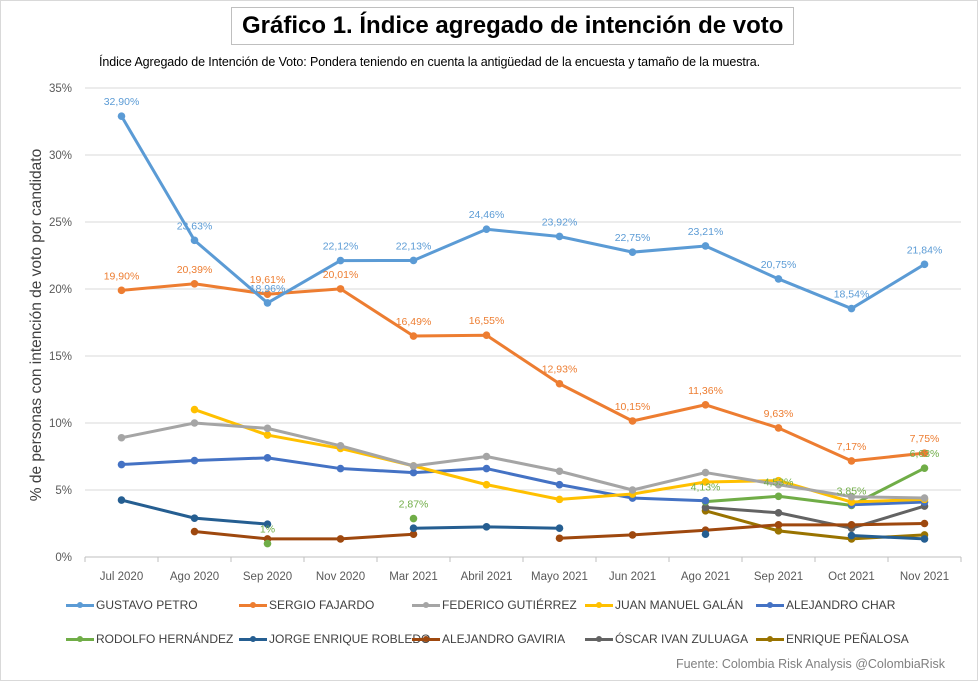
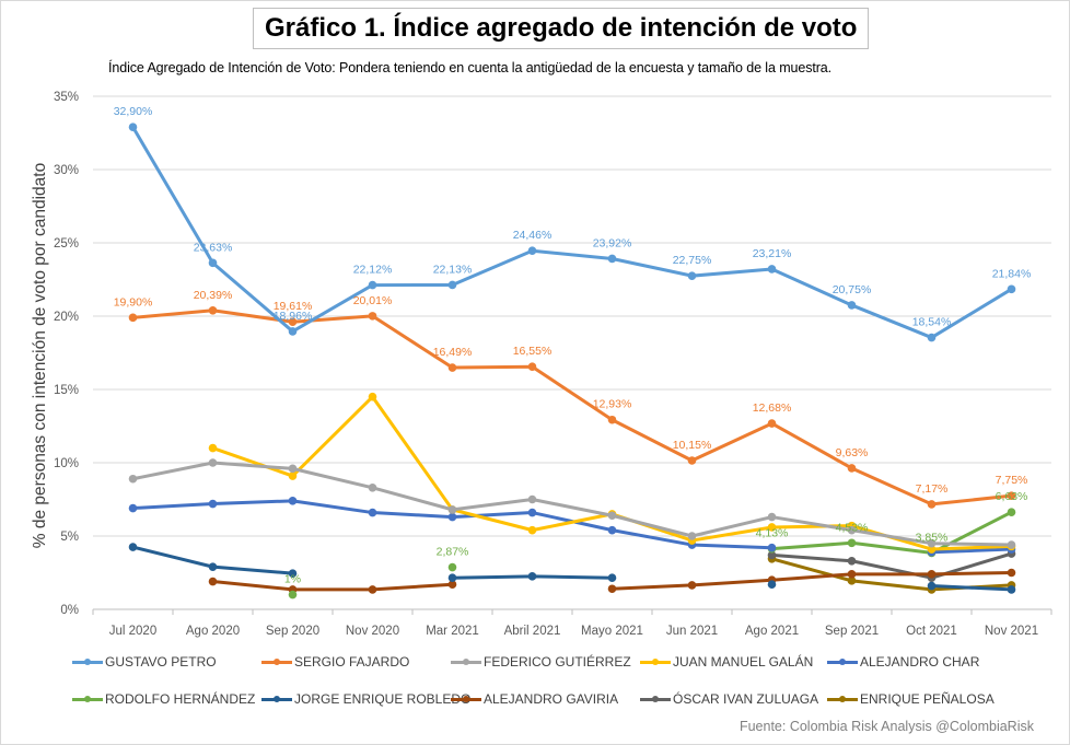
JUAN MANUEL GALÁN/Nov 2020: 8.1% -> 14.5%
JUAN MANUEL GALÁN/Mayo 2021: 4.3% -> 6.5%
SERGIO FAJARDO/Ago 2021: 11,36% -> 12,68%
